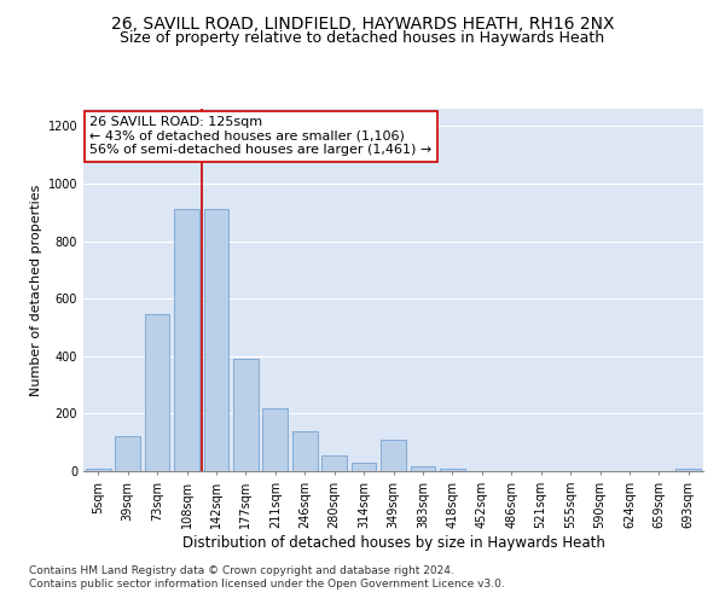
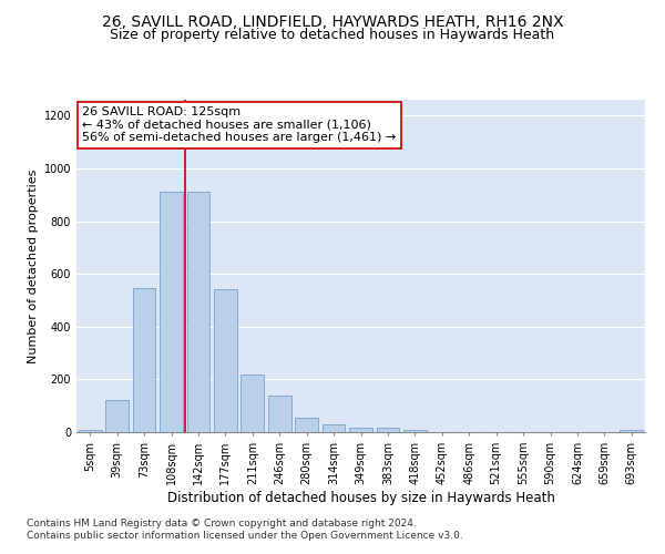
177sqm: 390 -> 540
349sqm: 110 -> 18
